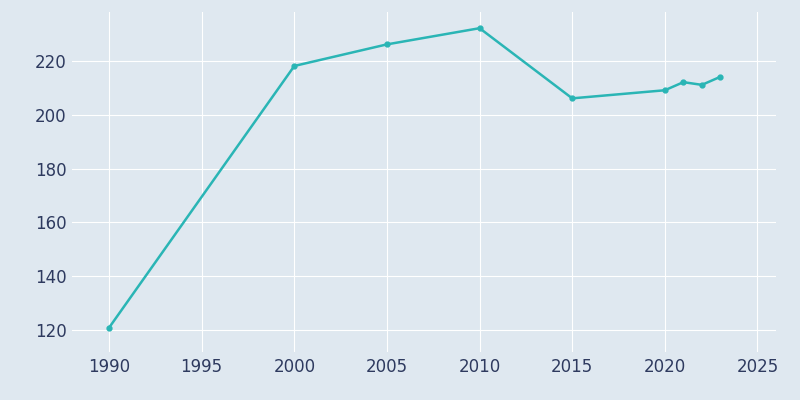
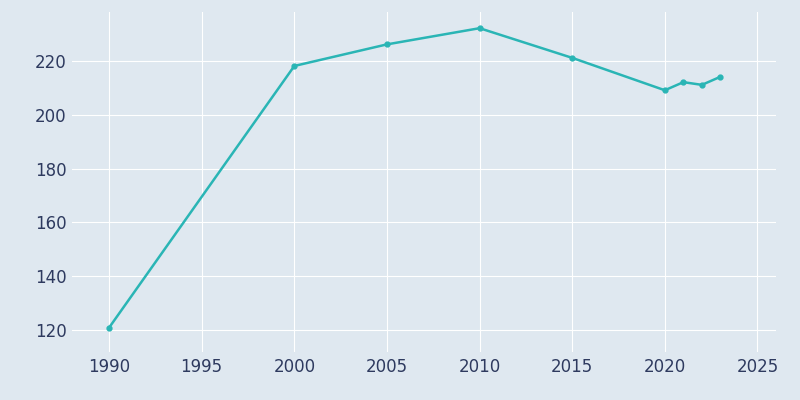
2015: 206 -> 221
